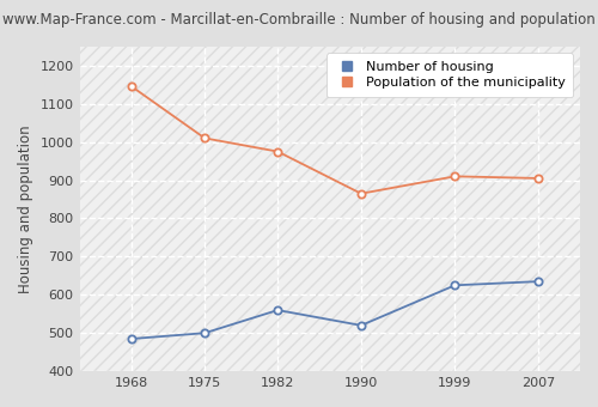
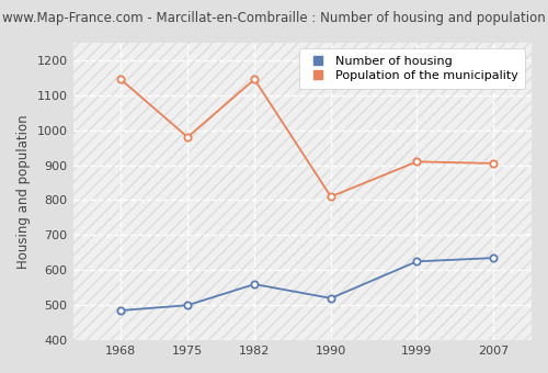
Population of the municipality/1975: 1010 -> 980
Population of the municipality/1982: 975 -> 1145
Population of the municipality/1990: 865 -> 810
